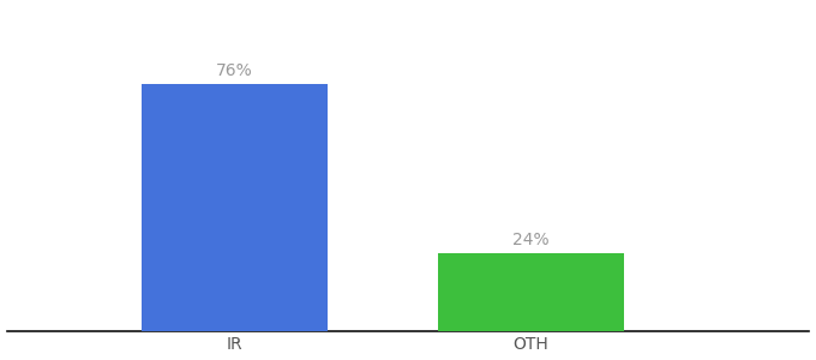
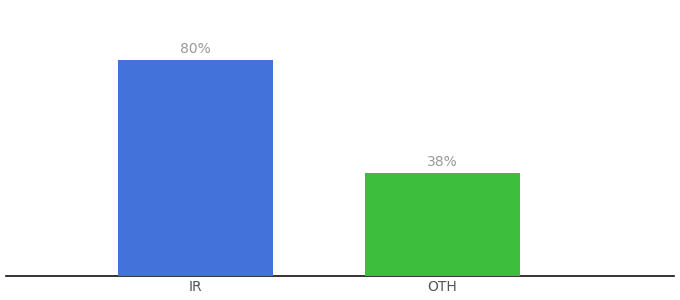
IR: 76% -> 80%
OTH: 24% -> 38%
